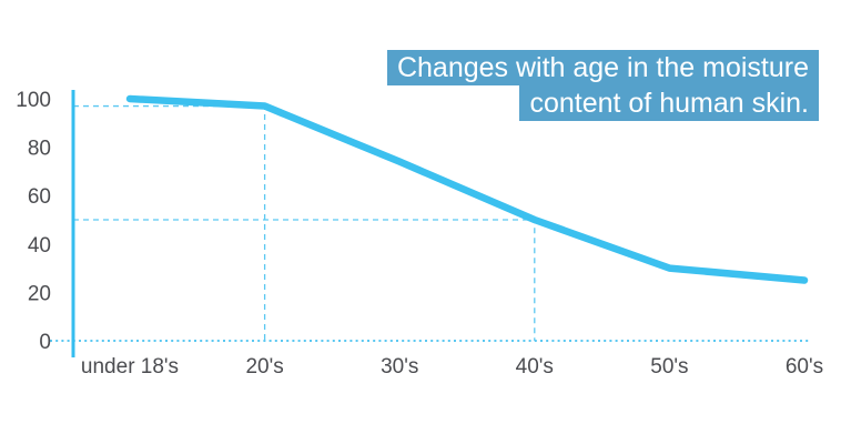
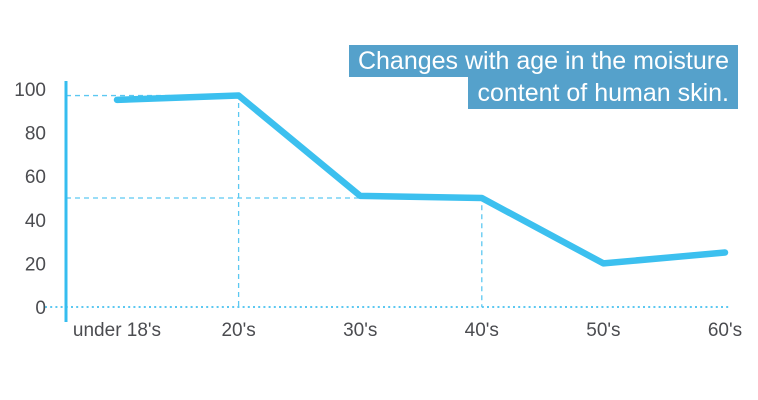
under 18's: 100 -> 95
30's: 74 -> 51
50's: 30 -> 20
